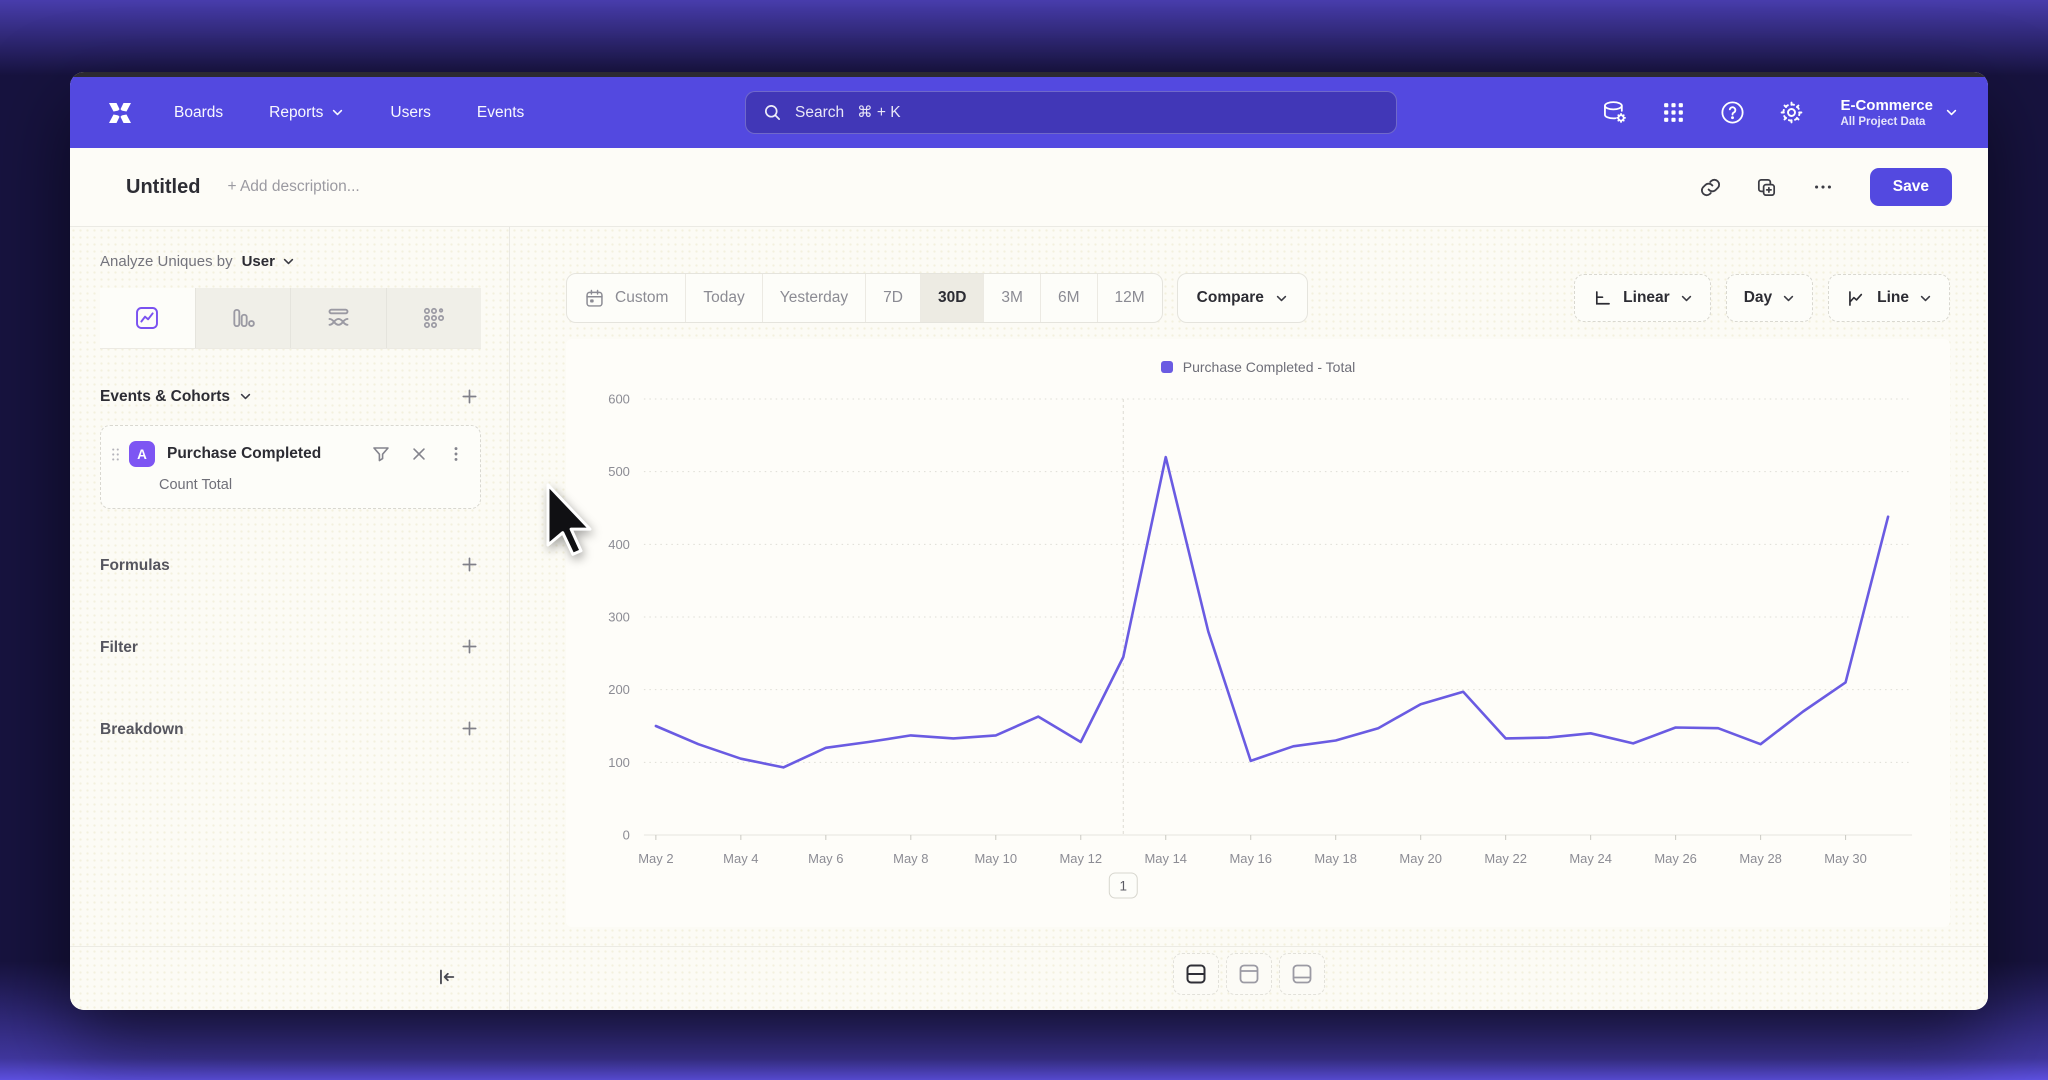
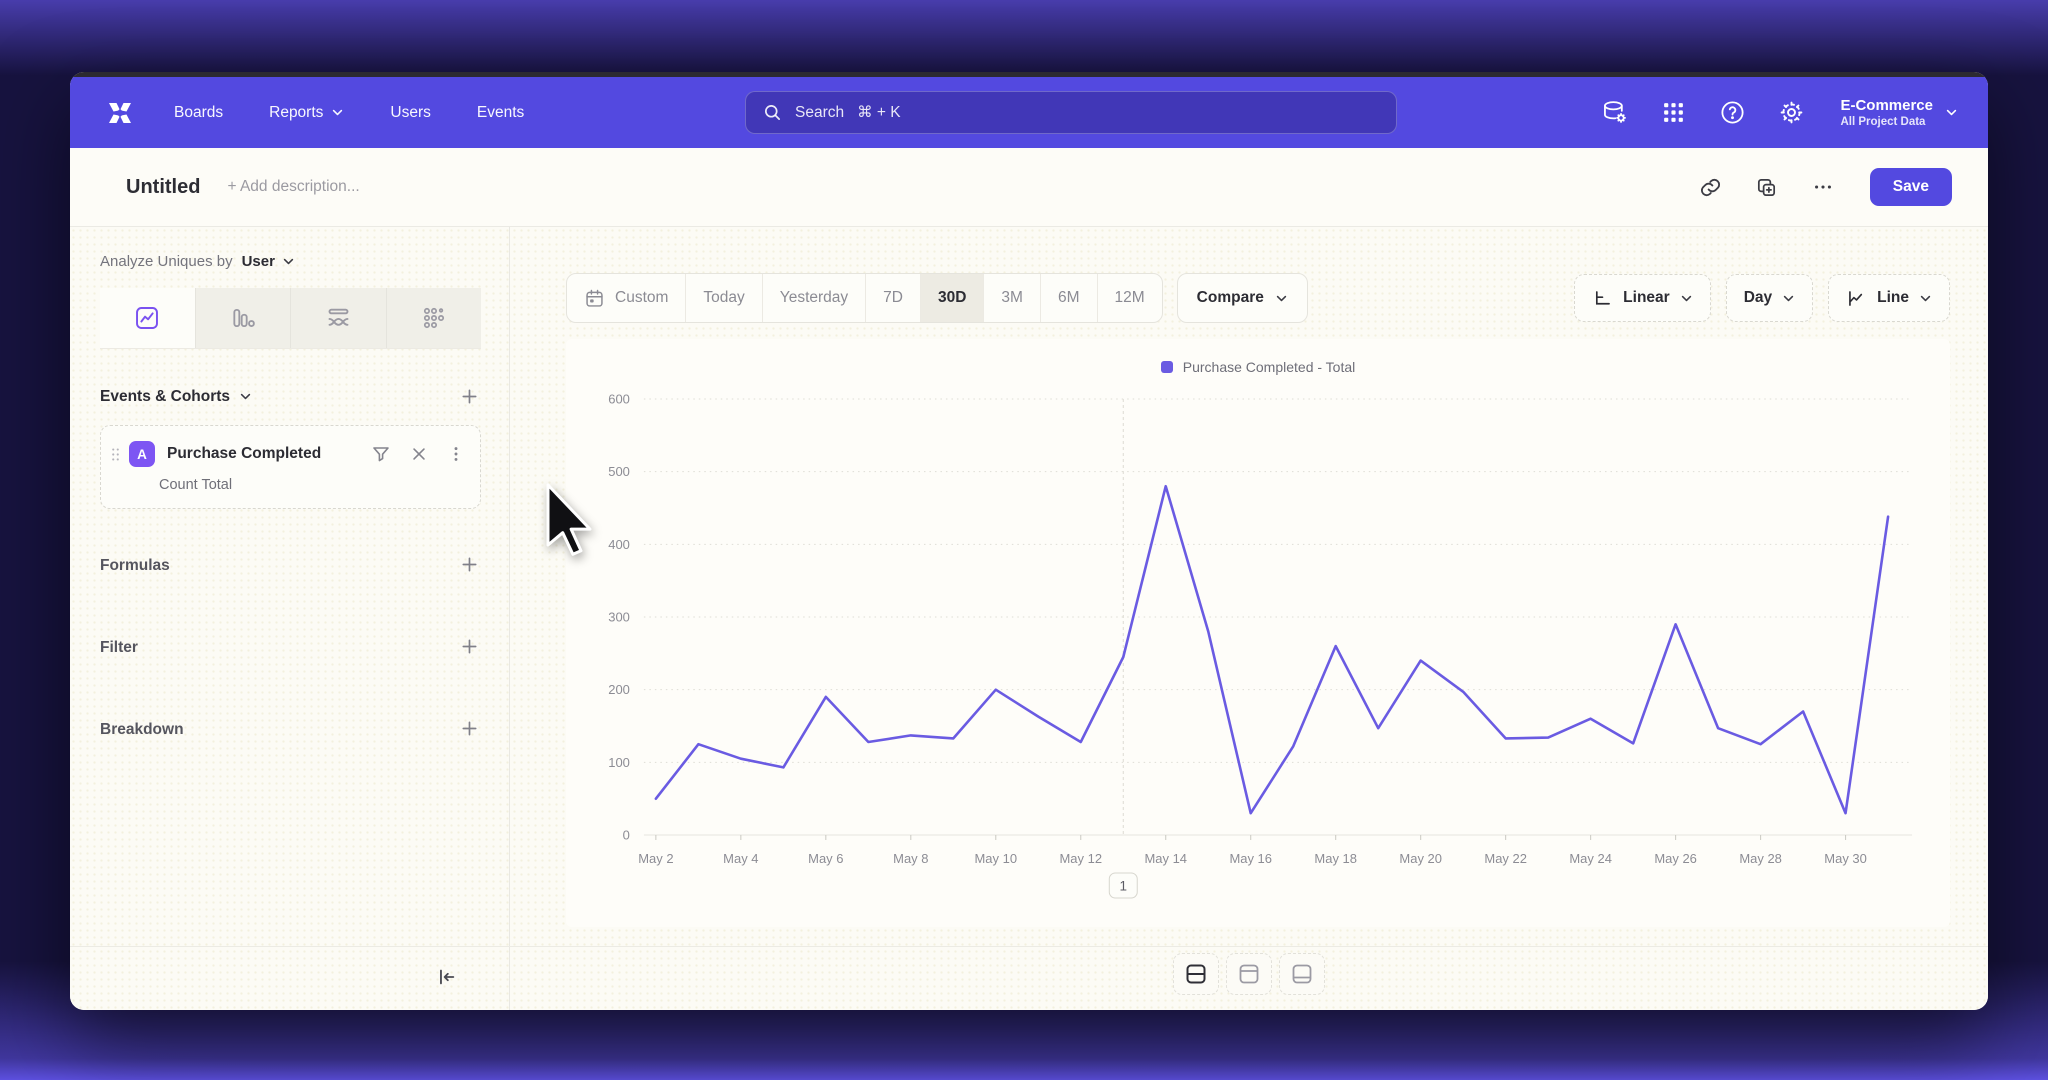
May 2: 150 -> 50
May 6: 120 -> 190
May 10: 140 -> 200
May 14: 520 -> 480
May 16: 100 -> 30
May 18: 130 -> 260
May 20: 180 -> 240
May 24: 140 -> 160
May 26: 150 -> 290
May 30: 210 -> 30
